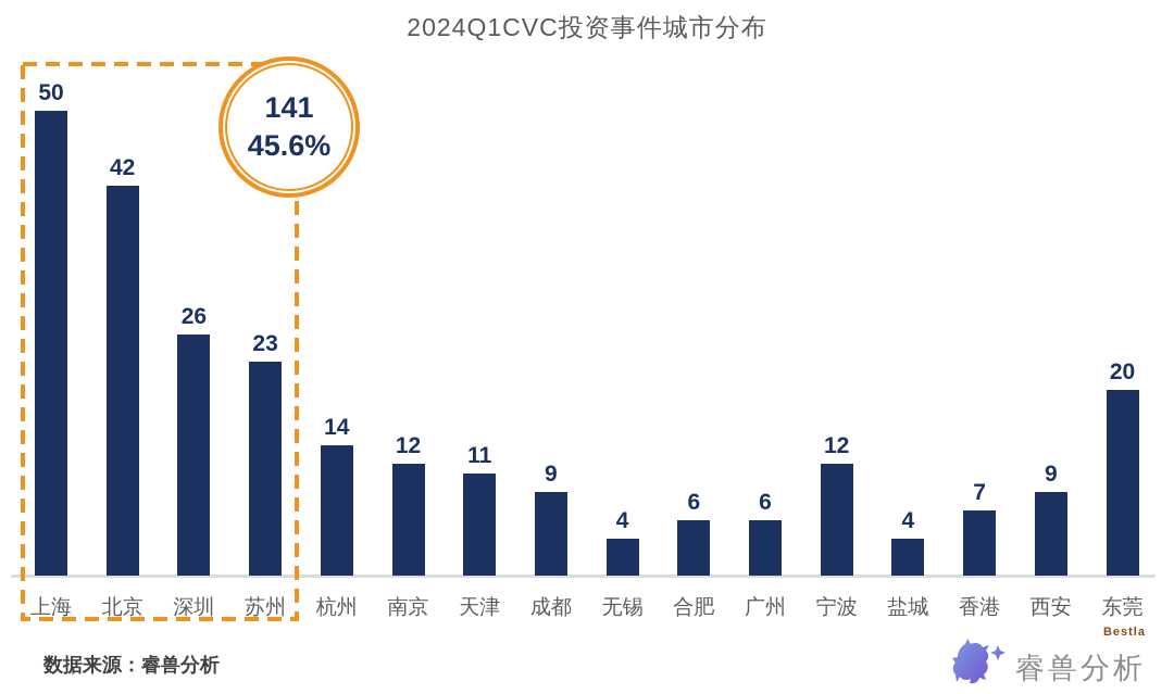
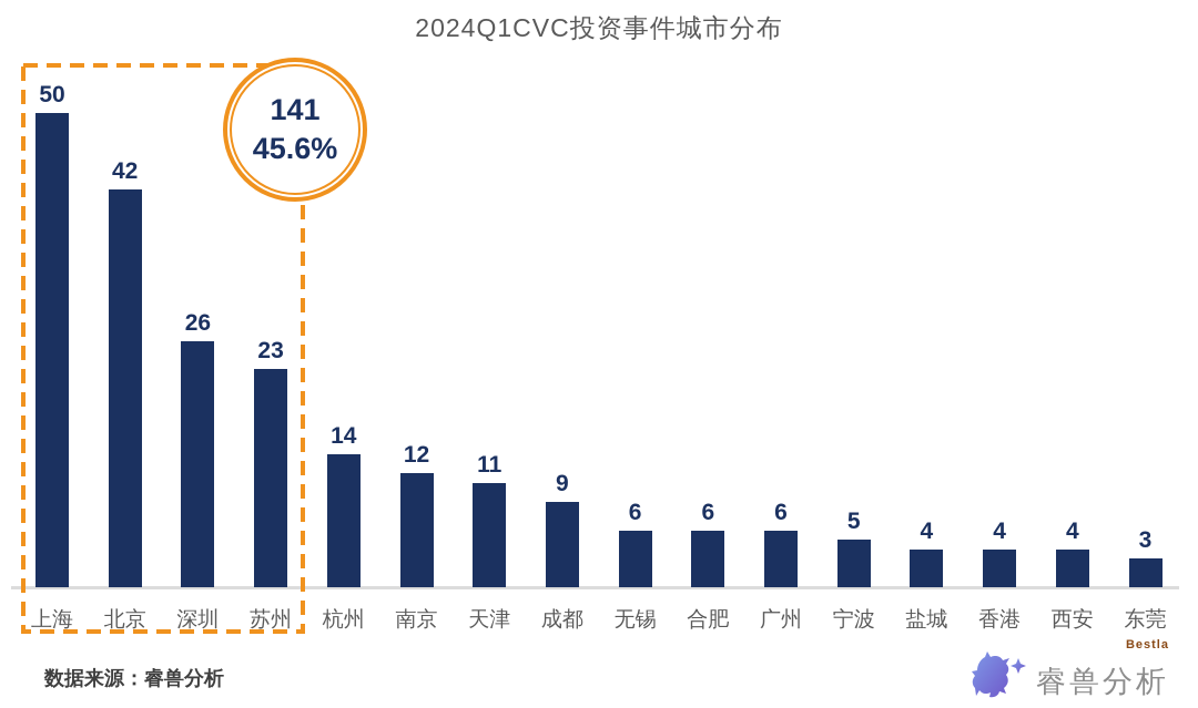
无锡: 4 -> 6
宁波: 12 -> 5
香港: 7 -> 4
西安: 9 -> 4
东莞: 20 -> 3
